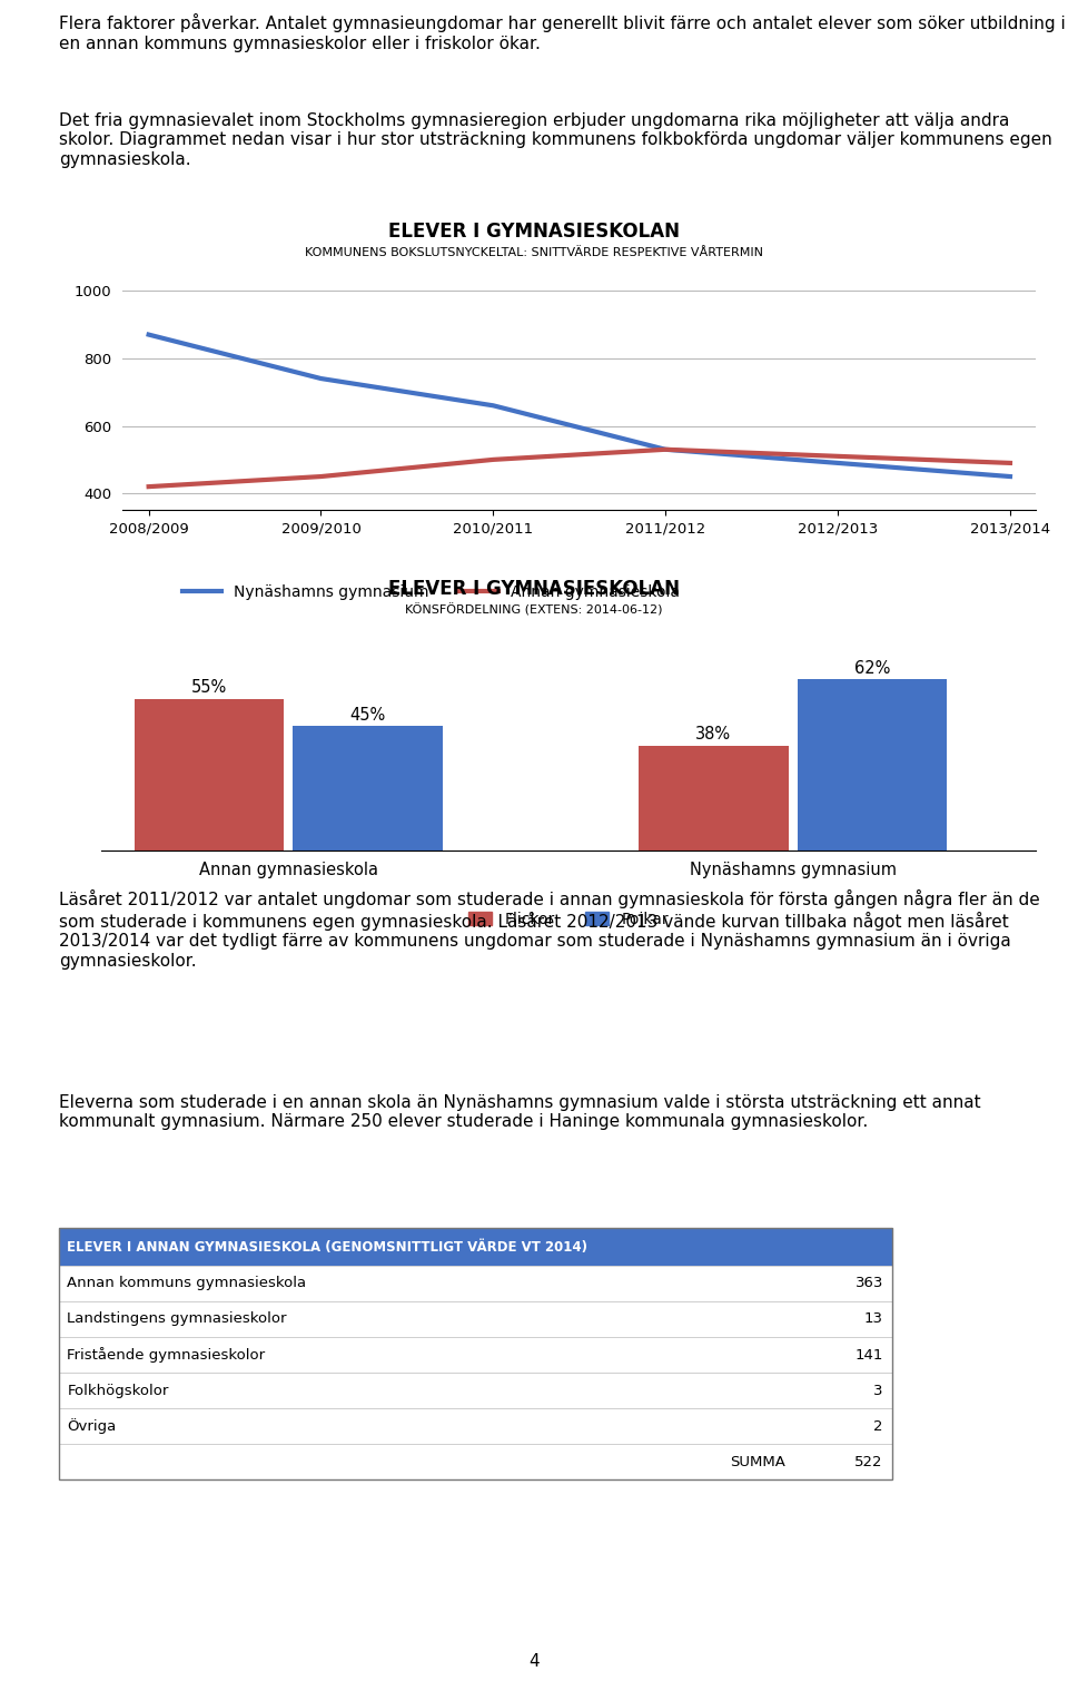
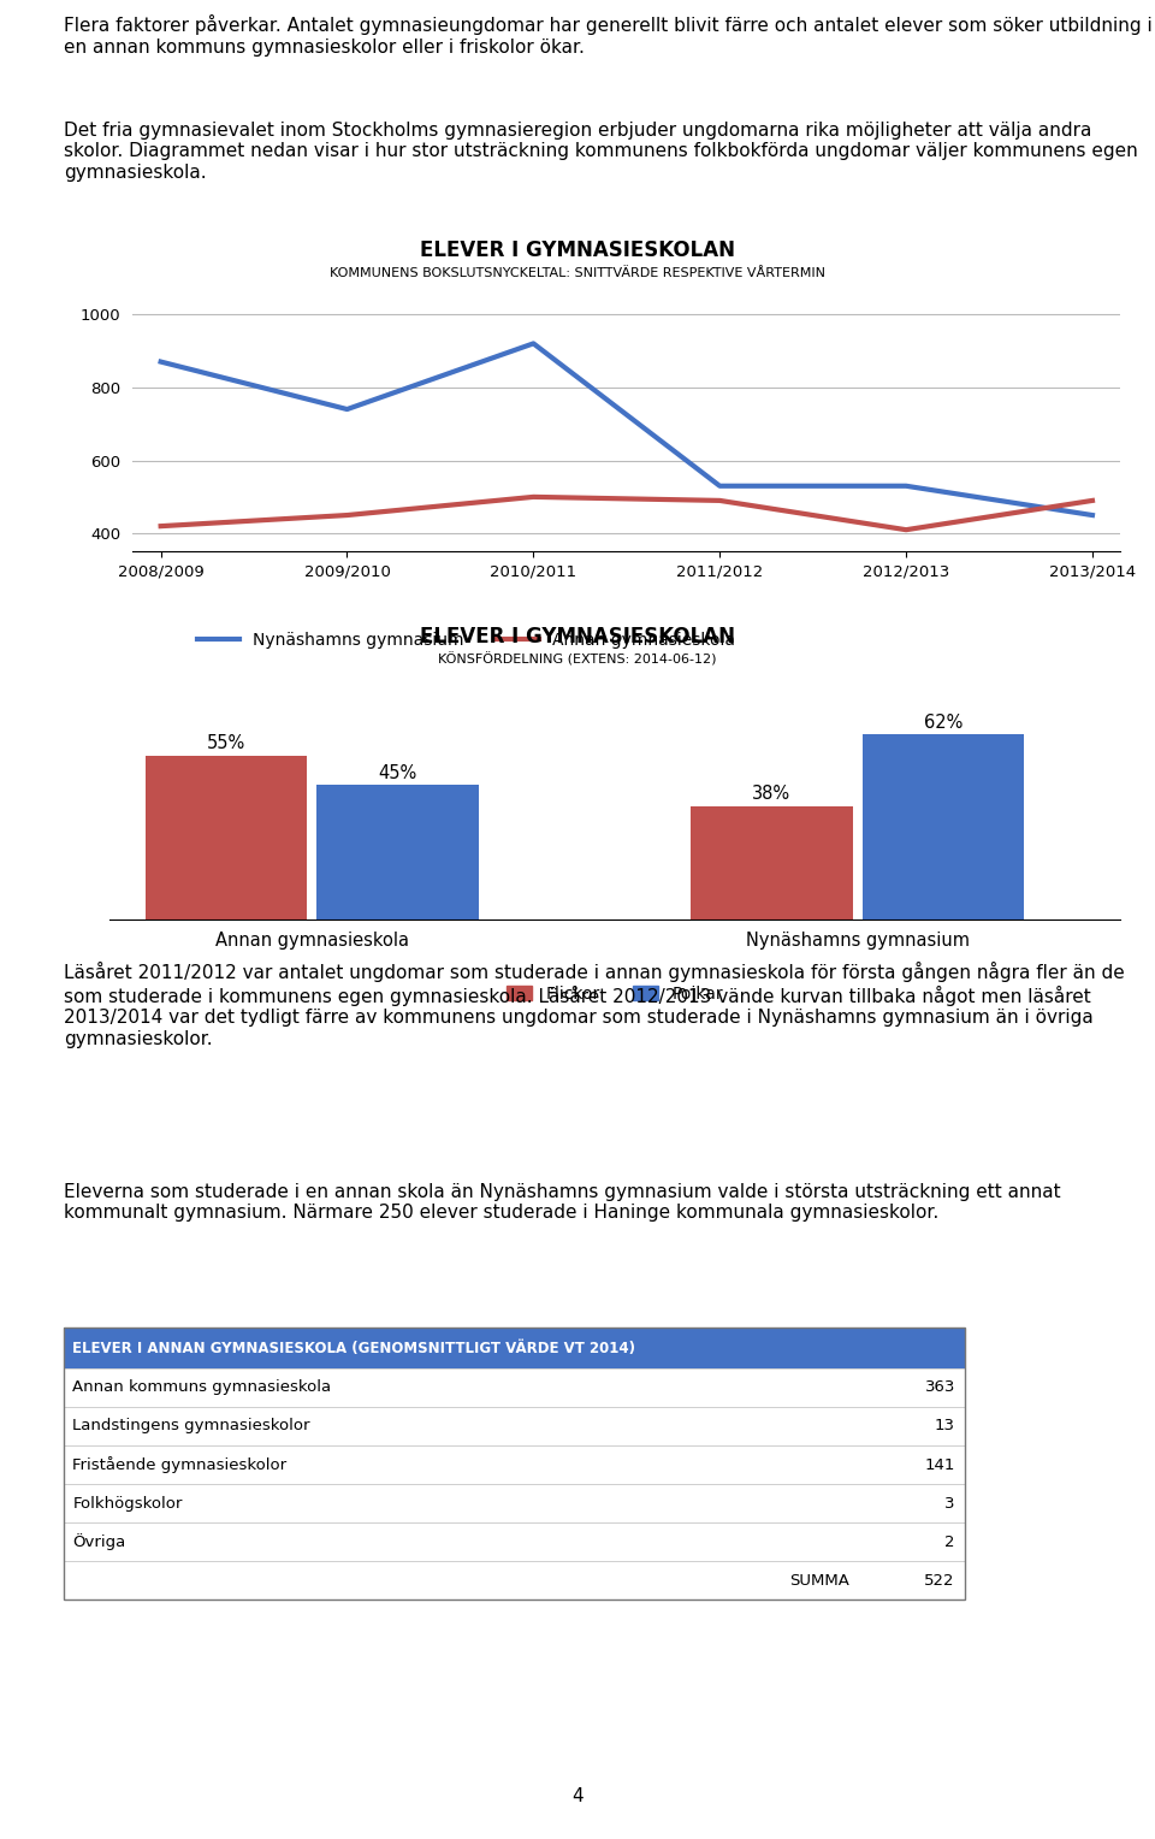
Nynäshamns gymnasium/2010/2011: 660 -> 920
Annan gymnasieskola/2011/2012: 530 -> 490
Nynäshamns gymnasium/2012/2013: 490 -> 530
Annan gymnasieskola/2012/2013: 510 -> 410
